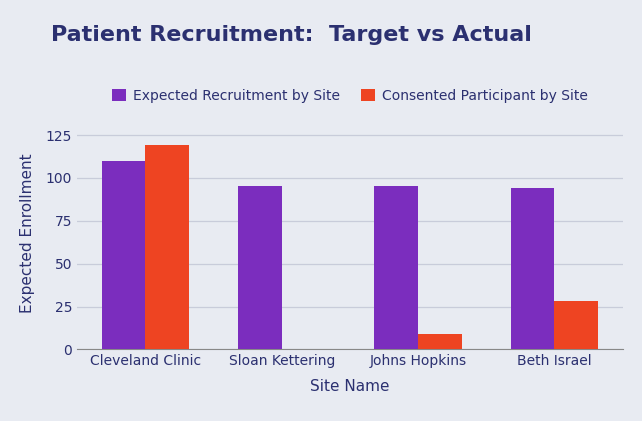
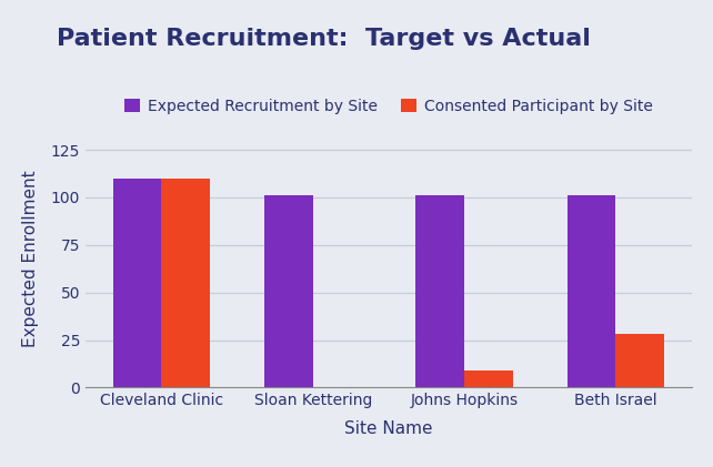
Consented Participant by Site/Cleveland Clinic: 119 -> 110
Expected Recruitment by Site/Sloan Kettering: 95 -> 101
Expected Recruitment by Site/Johns Hopkins: 95 -> 101
Expected Recruitment by Site/Beth Israel: 94 -> 101
